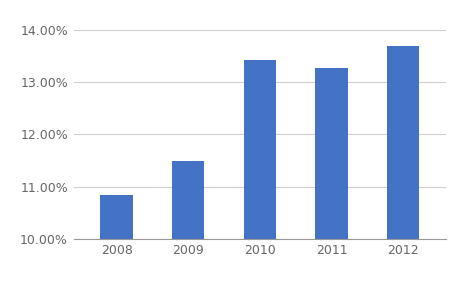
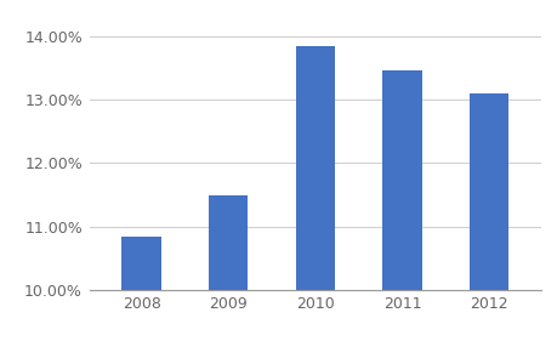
2010: 13.42% -> 13.85%
2011: 13.26% -> 13.45%
2012: 13.68% -> 13.10%
